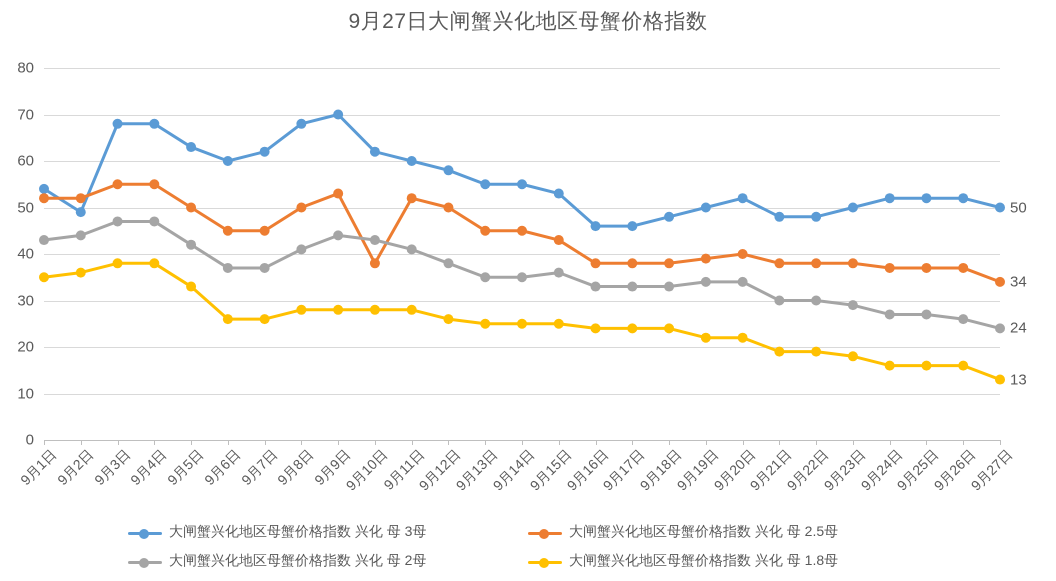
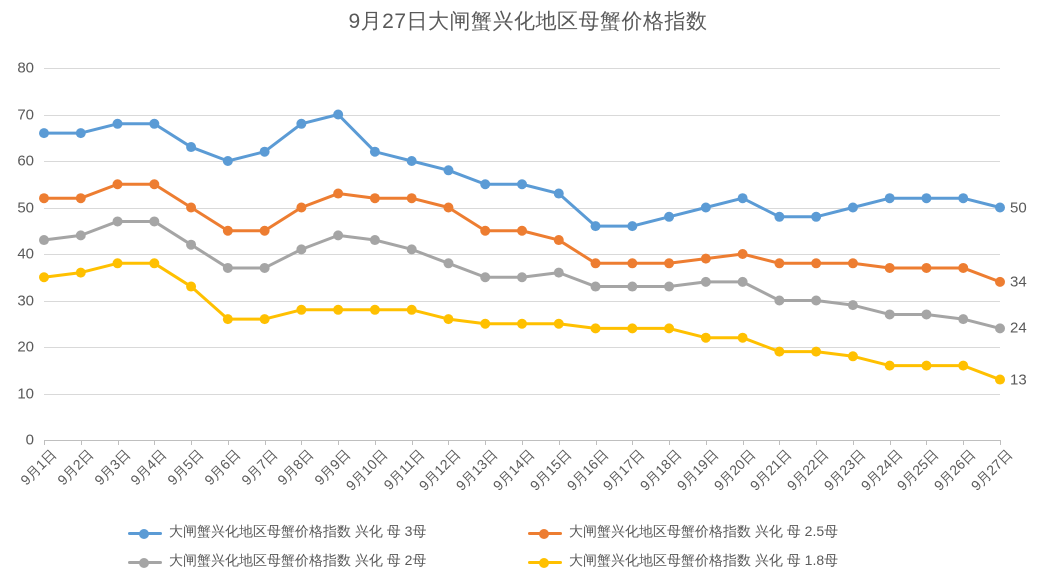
大闸蟹兴化地区母蟹价格指数 兴化 母 3母/9月1日: 54 -> 66
大闸蟹兴化地区母蟹价格指数 兴化 母 3母/9月2日: 49 -> 66
大闸蟹兴化地区母蟹价格指数 兴化 母 2.5母/9月10日: 38 -> 52
